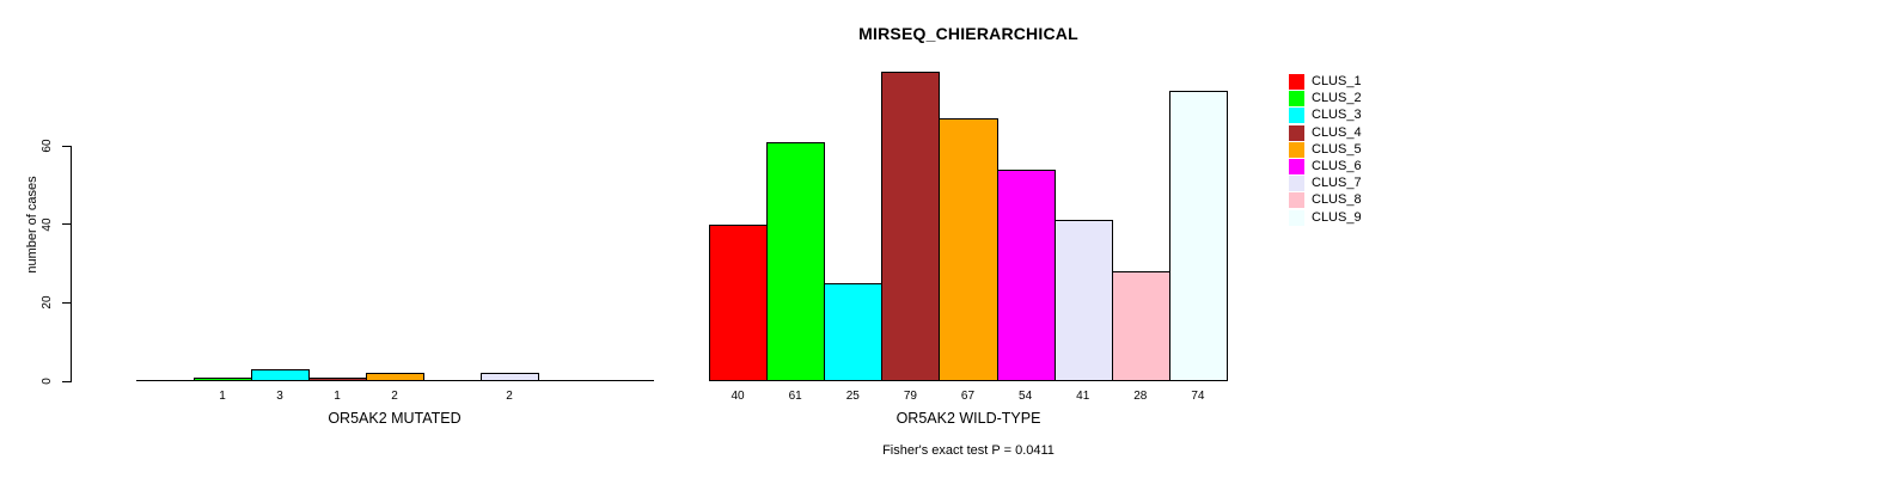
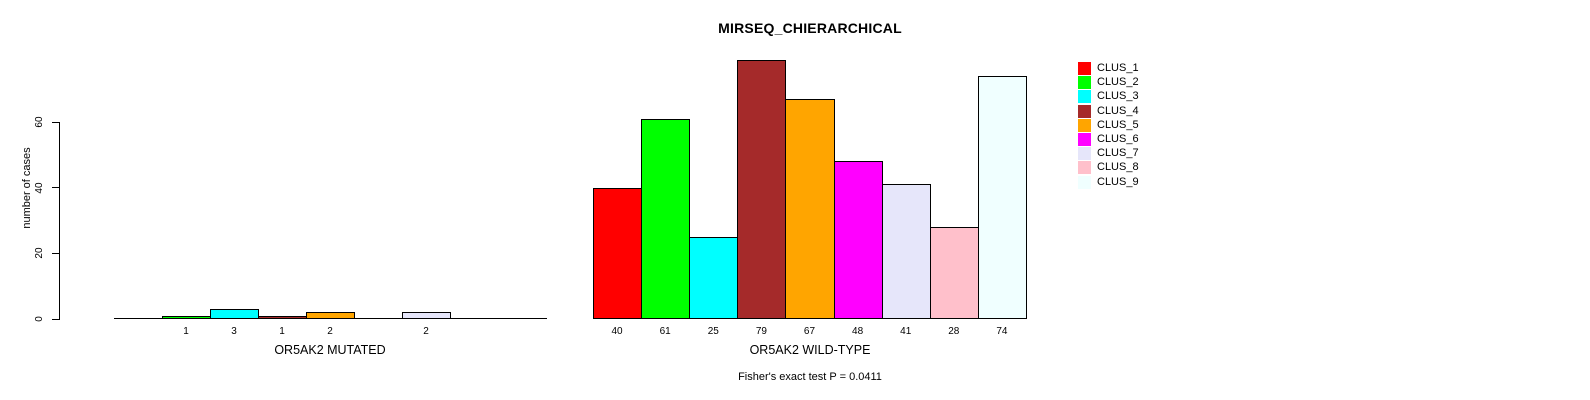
CLUS_6/OR5AK2 WILD-TYPE: 54 -> 48
